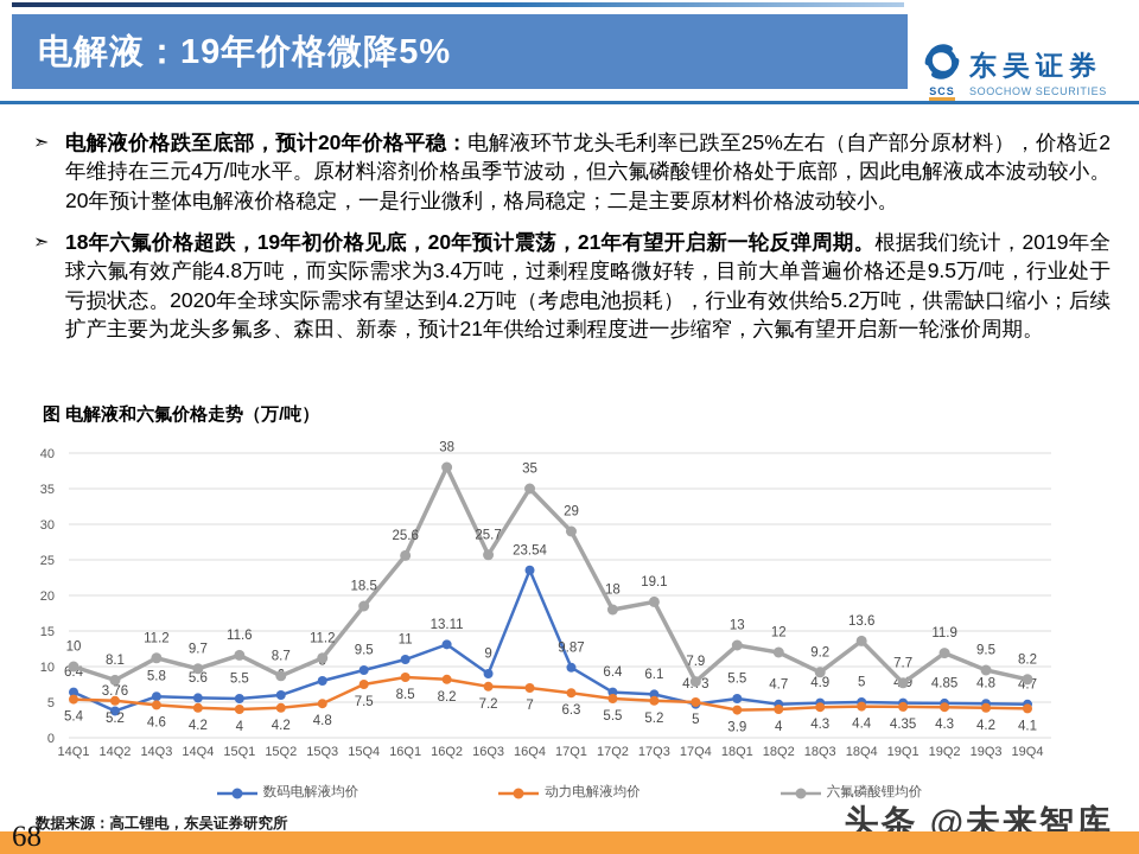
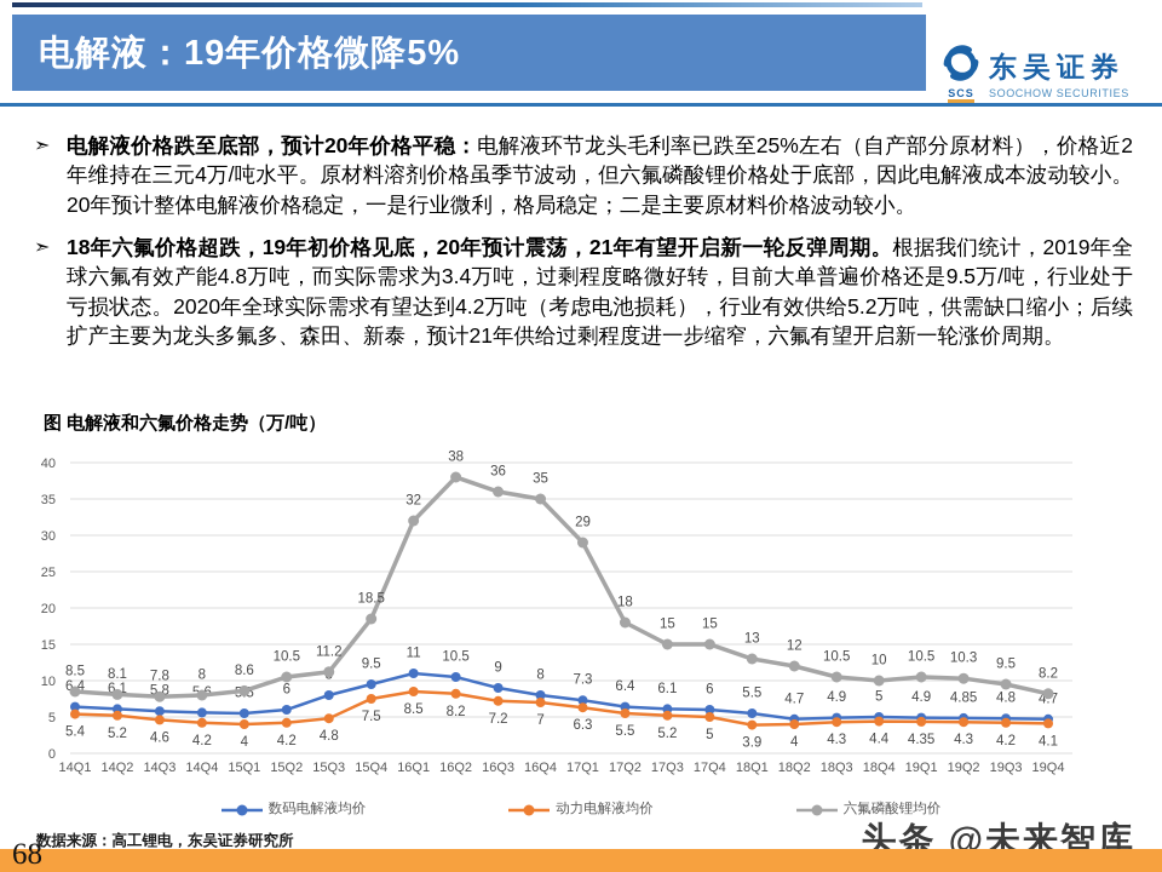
六氟磷酸锂均价/14Q1: 10 -> 8.5
数码电解液均价/14Q2: 3.76 -> 6.1
六氟磷酸锂均价/14Q3: 11.2 -> 7.8
六氟磷酸锂均价/14Q4: 9.7 -> 8
六氟磷酸锂均价/15Q1: 11.6 -> 8.6
六氟磷酸锂均价/15Q2: 8.7 -> 10.5
六氟磷酸锂均价/16Q1: 25.6 -> 32
数码电解液均价/16Q2: 13.11 -> 10.5
六氟磷酸锂均价/16Q3: 25.7 -> 36
数码电解液均价/16Q4: 23.54 -> 8
数码电解液均价/17Q1: 9.87 -> 7.3
六氟磷酸锂均价/17Q3: 19.1 -> 15
数码电解液均价/17Q4: 4.73 -> 6
六氟磷酸锂均价/17Q4: 7.9 -> 15
六氟磷酸锂均价/18Q3: 9.2 -> 10.5
六氟磷酸锂均价/18Q4: 13.6 -> 10
六氟磷酸锂均价/19Q1: 7.7 -> 10.5
六氟磷酸锂均价/19Q2: 11.9 -> 10.3
